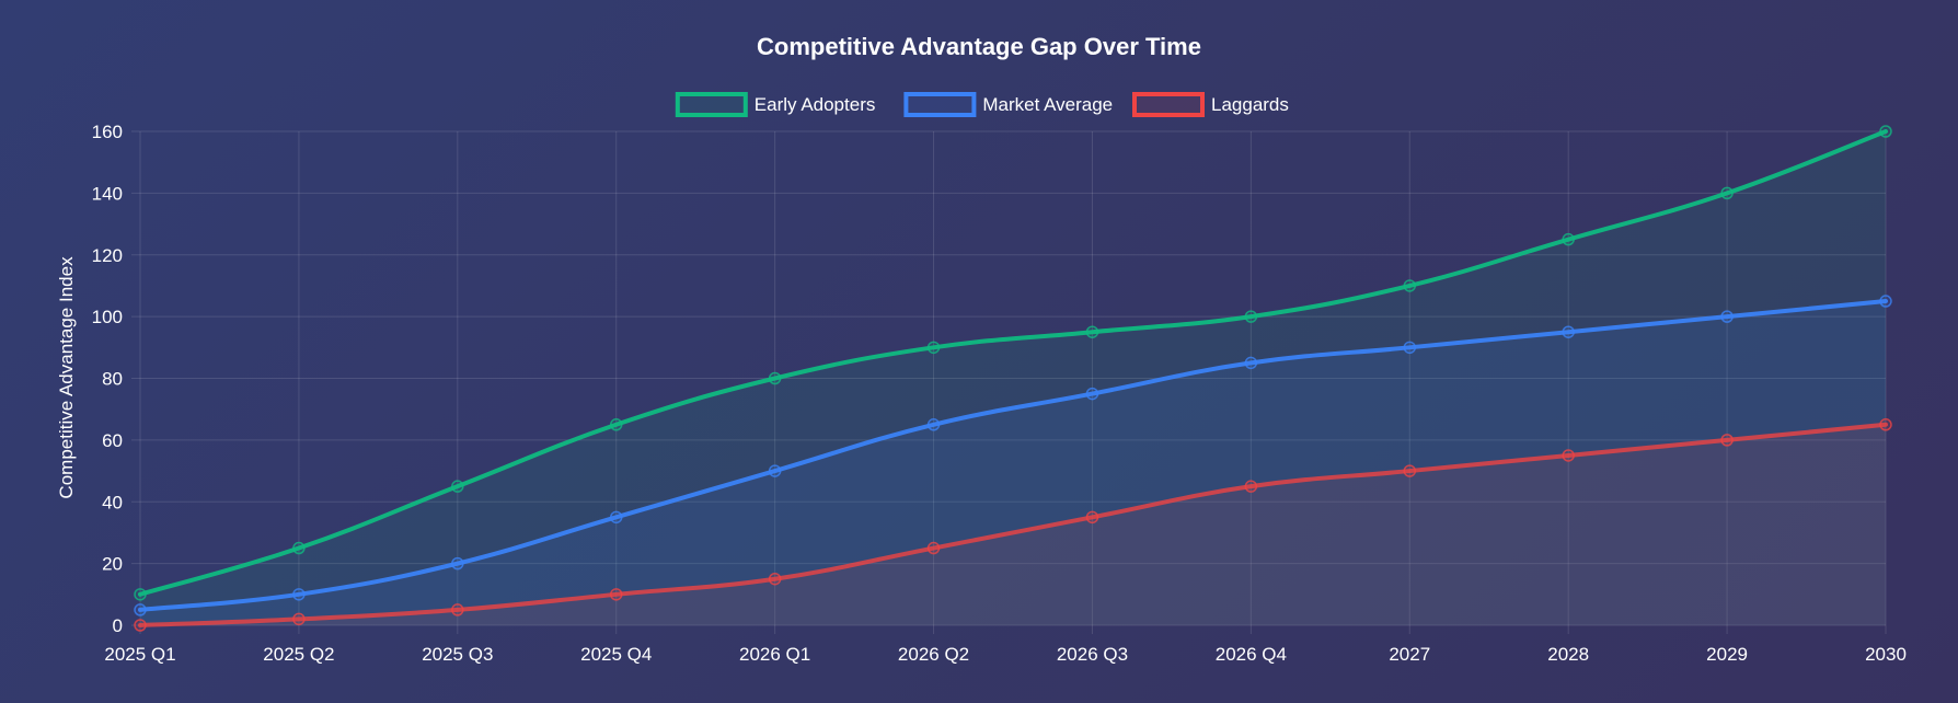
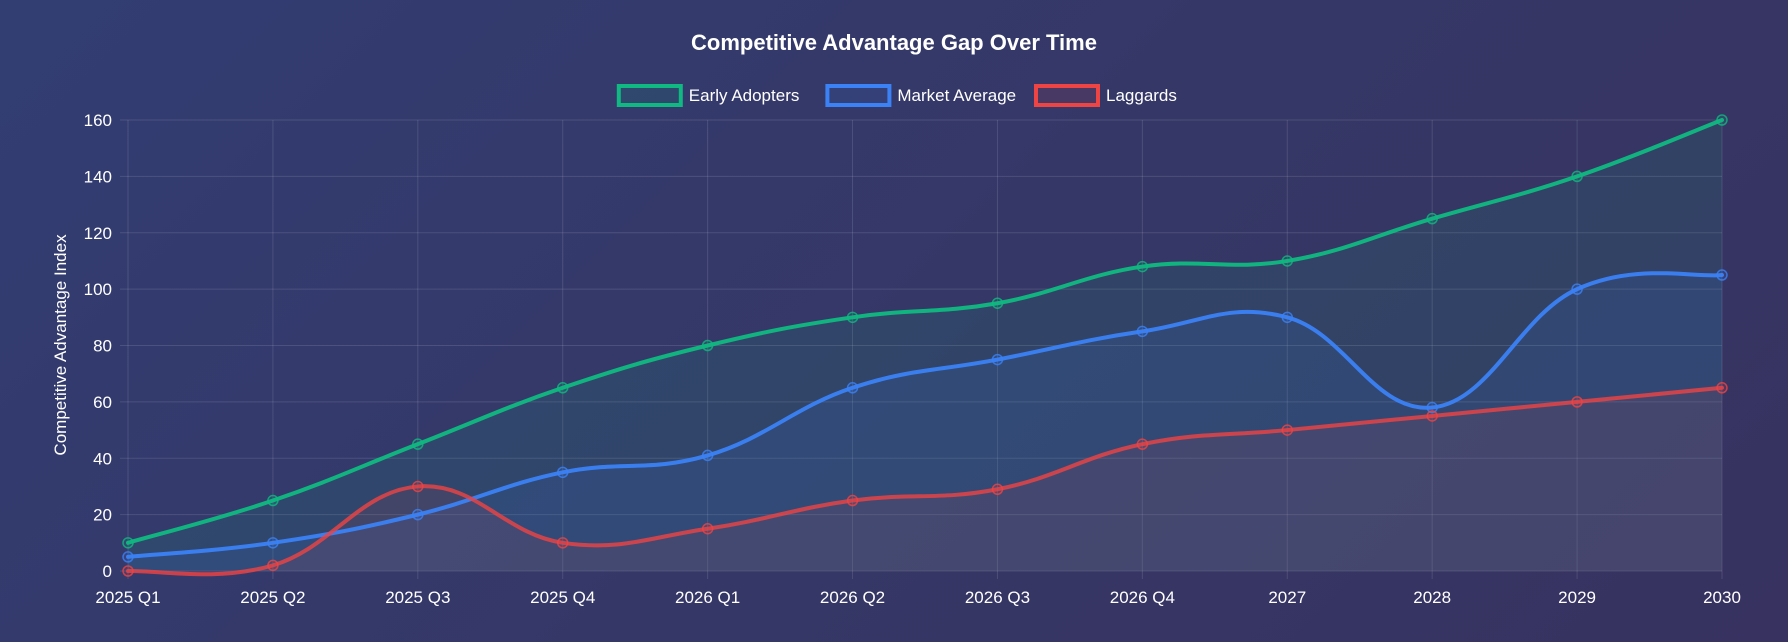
Laggards/2025 Q3: 5 -> 30
Market Average/2026 Q1: 50 -> 41
Laggards/2026 Q3: 35 -> 29
Early Adopters/2026 Q4: 100 -> 108
Market Average/2028: 95 -> 58
